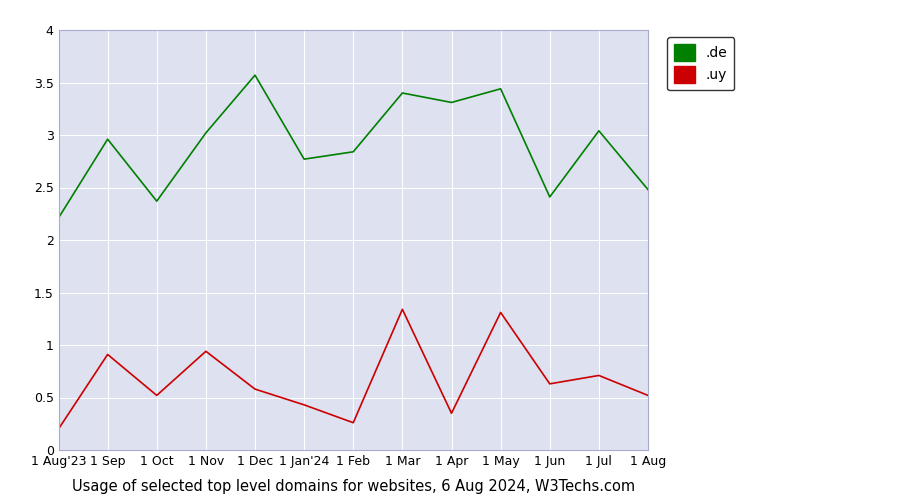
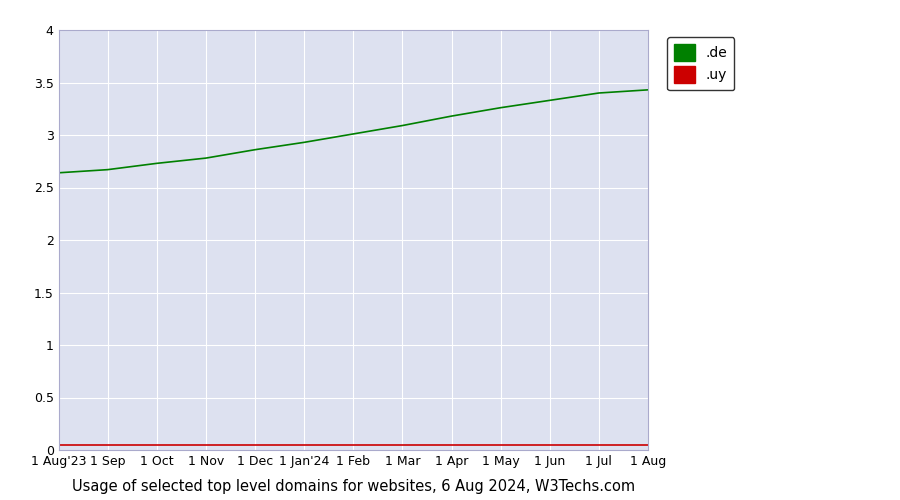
.de/1 Aug'23: 2.21 -> 2.64
.uy/1 Aug'23: 0.20 -> 0.05
.de/1 Sep: 2.96 -> 2.67
.uy/1 Sep: 0.91 -> 0.05
.de/1 Oct: 2.37 -> 2.73
.uy/1 Oct: 0.52 -> 0.05
.de/1 Nov: 3.02 -> 2.78
.uy/1 Nov: 0.94 -> 0.05
.de/1 Dec: 3.57 -> 2.86
.uy/1 Dec: 0.58 -> 0.05
.de/1 Jan'24: 2.77 -> 2.93
.uy/1 Jan'24: 0.43 -> 0.05
.de/1 Feb: 2.84 -> 3.01
.uy/1 Feb: 0.26 -> 0.05
.de/1 Mar: 3.40 -> 3.09
.uy/1 Mar: 1.34 -> 0.05
.de/1 Apr: 3.31 -> 3.18
.uy/1 Apr: 0.35 -> 0.05
.de/1 May: 3.44 -> 3.26
.uy/1 May: 1.31 -> 0.05
.de/1 Jun: 2.41 -> 3.33
.uy/1 Jun: 0.63 -> 0.05
.de/1 Jul: 3.04 -> 3.40
.uy/1 Jul: 0.71 -> 0.05
.de/1 Aug: 2.48 -> 3.43
.uy/1 Aug: 0.52 -> 0.05
